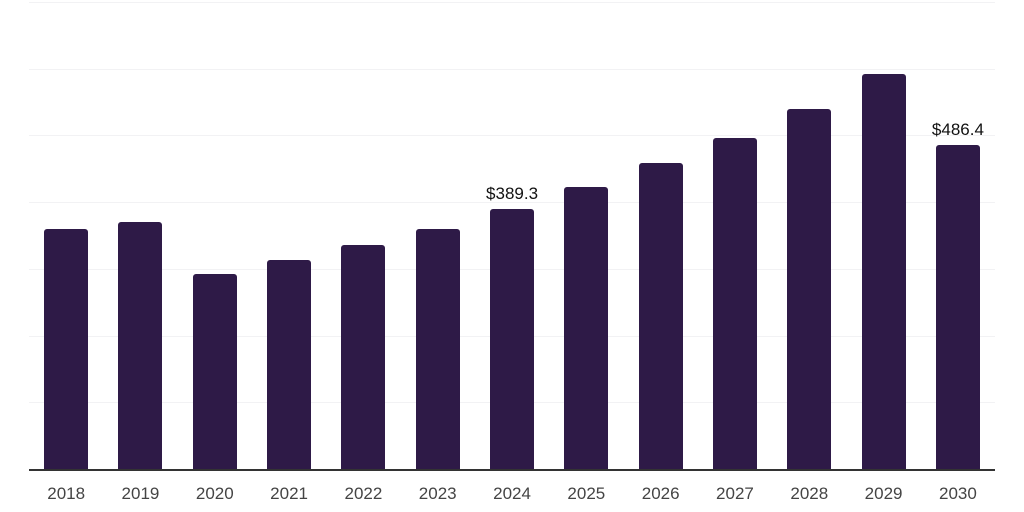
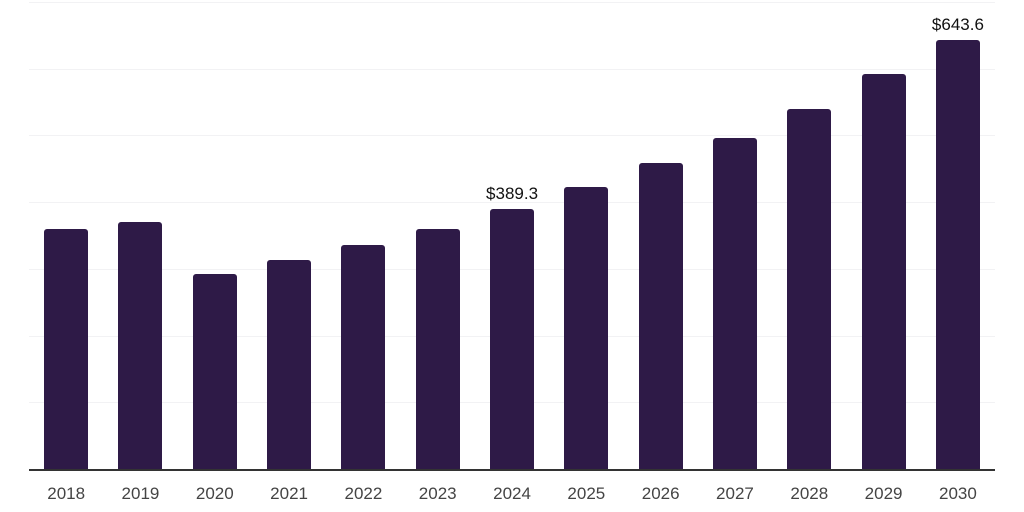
2030: $486.4 -> $643.6
